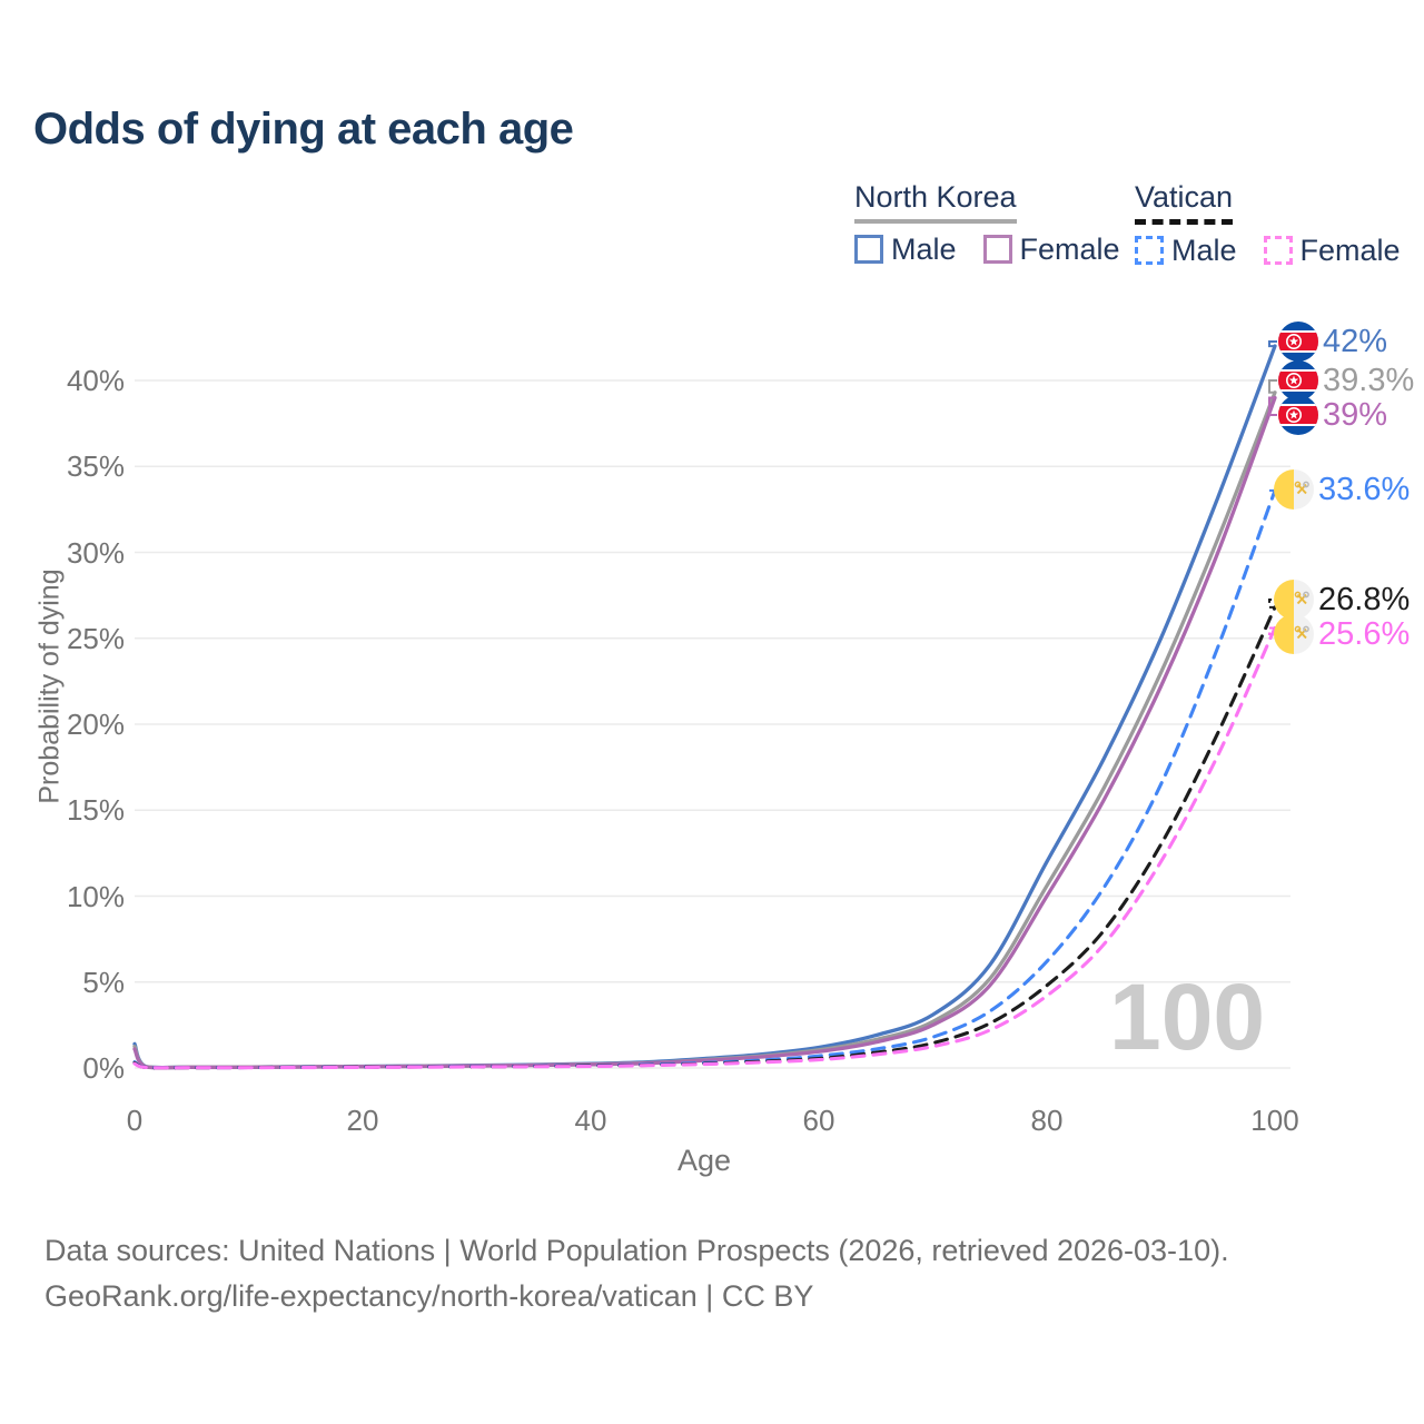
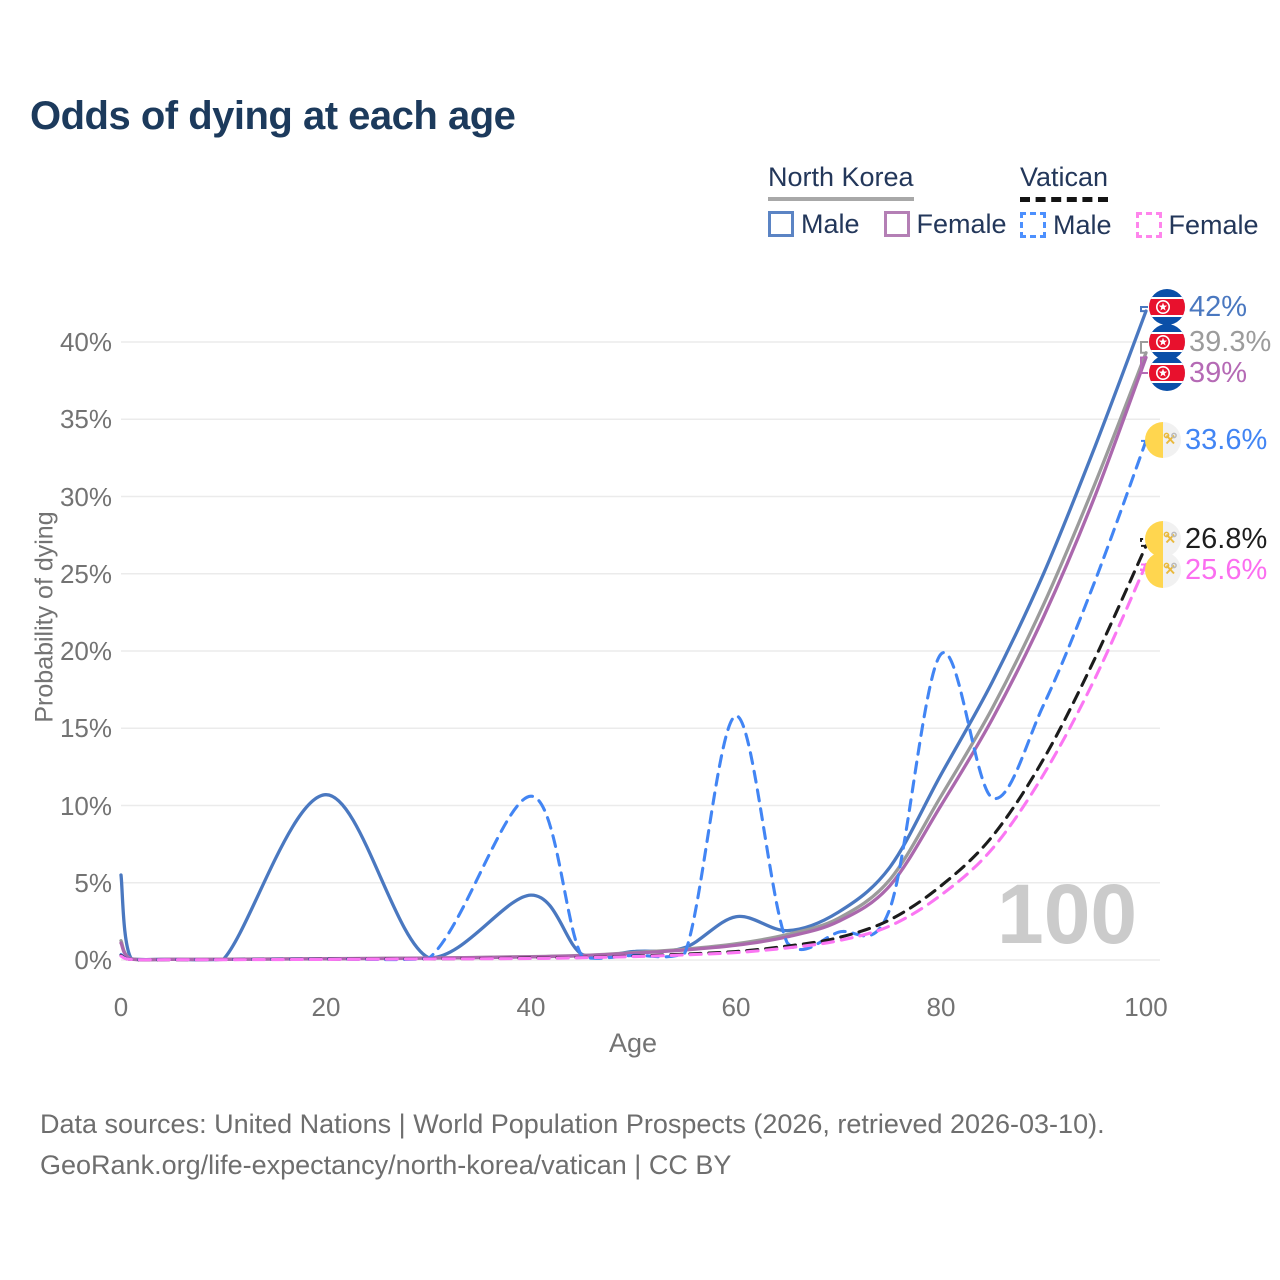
North Korea Male/0: 1.4% -> 5.5%
North Korea Male/20: 0.1% -> 10.7%
North Korea Male/40: 0.2% -> 4.2%
Vatican Male/40: 0.1% -> 10.6%
North Korea Male/60: 1.2% -> 2.8%
Vatican Male/60: 0.7% -> 15.8%
Vatican Male/80: 6.2% -> 19.8%
